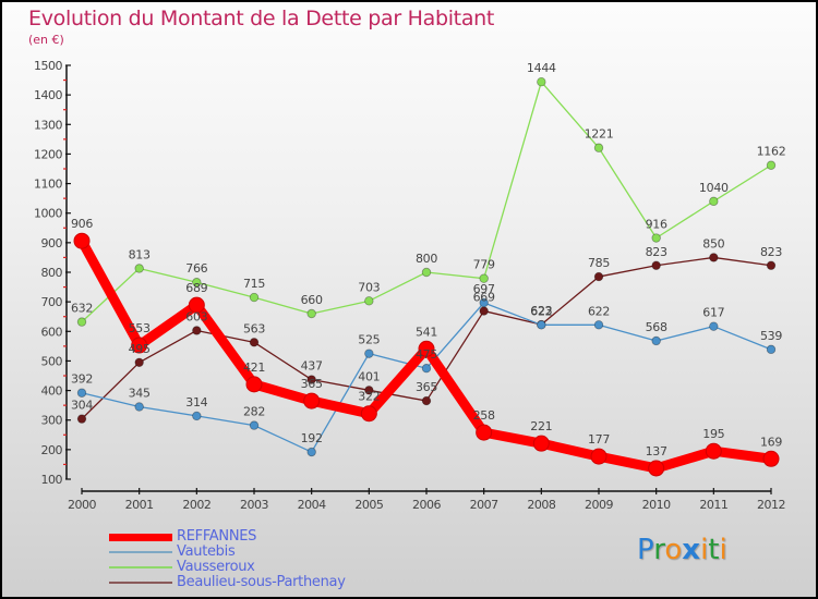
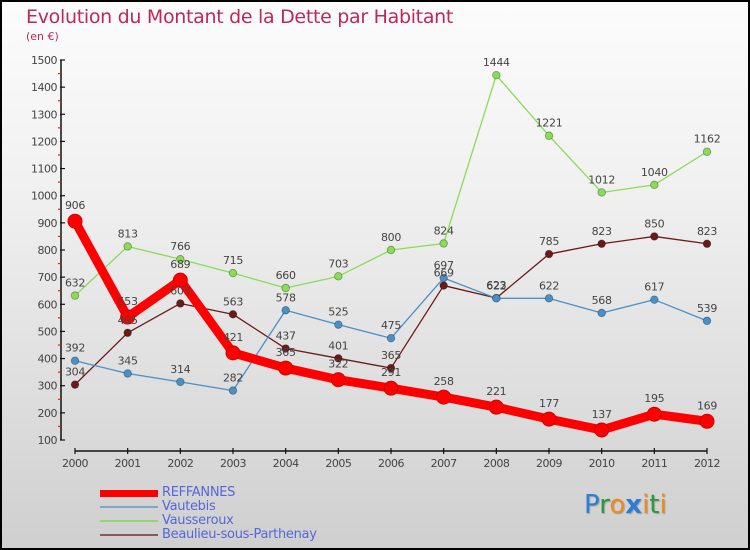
Vautebis/2004: 192 -> 578
REFFANNES/2006: 541 -> 291
Vausseroux/2007: 779 -> 824
Vausseroux/2010: 916 -> 1012
